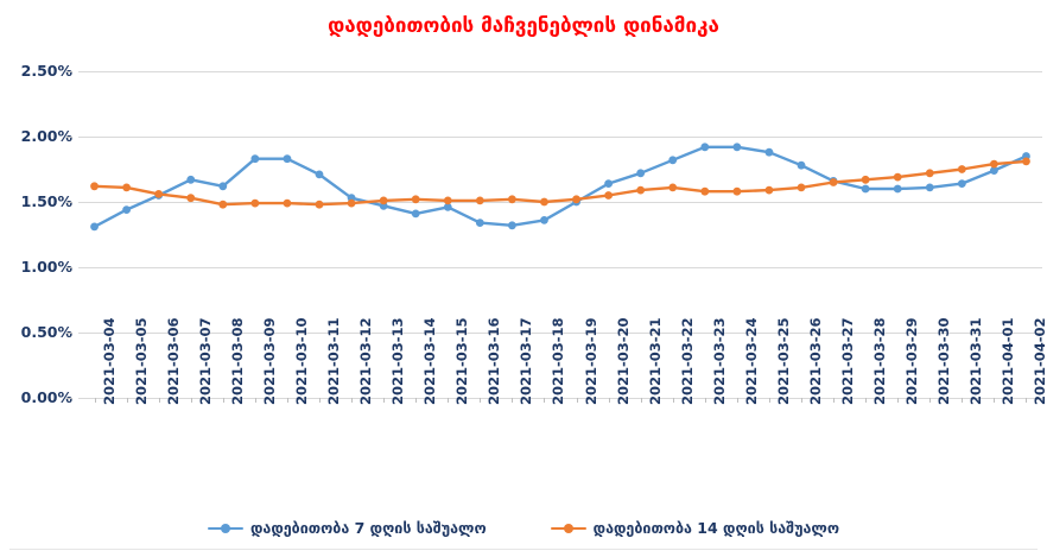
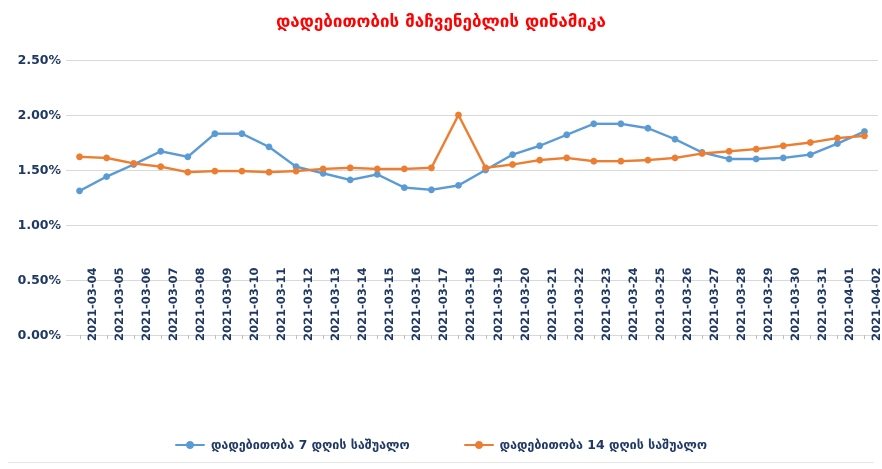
დადებითობა 14 დღის საშუალო/2021-03-18: 1.50% -> 2.00%
